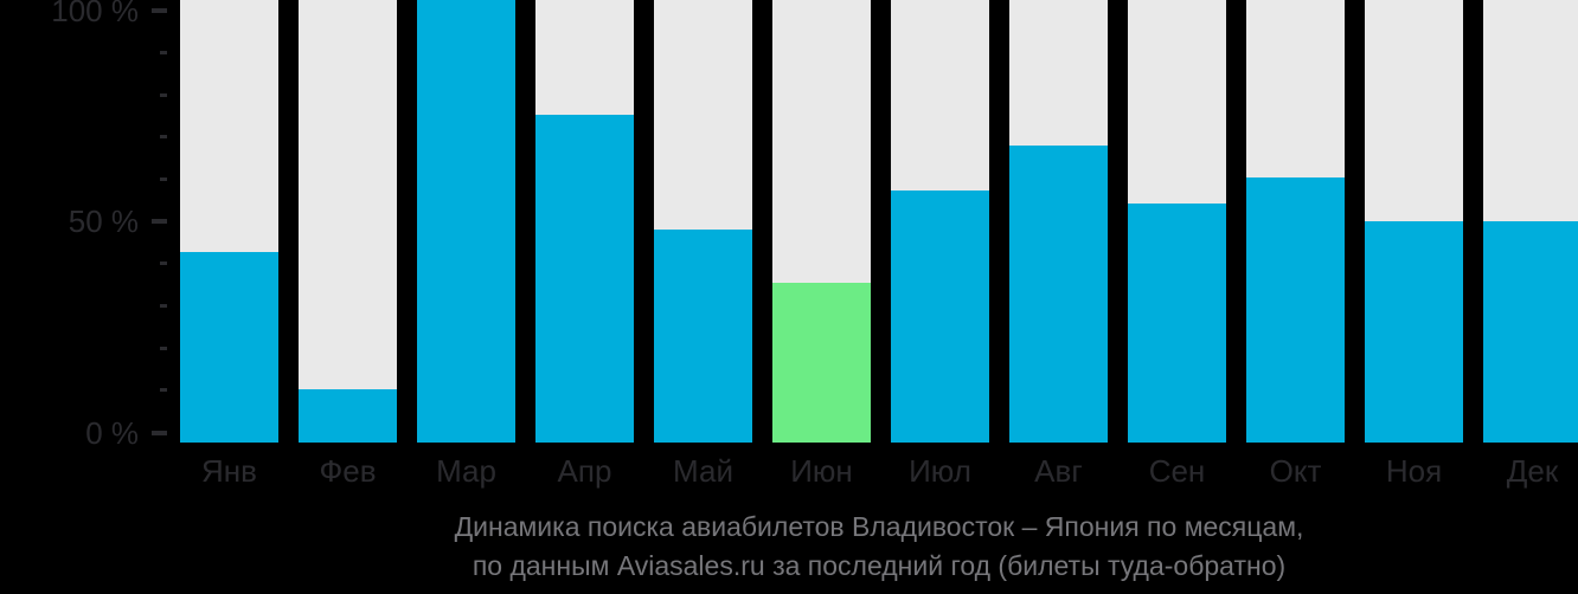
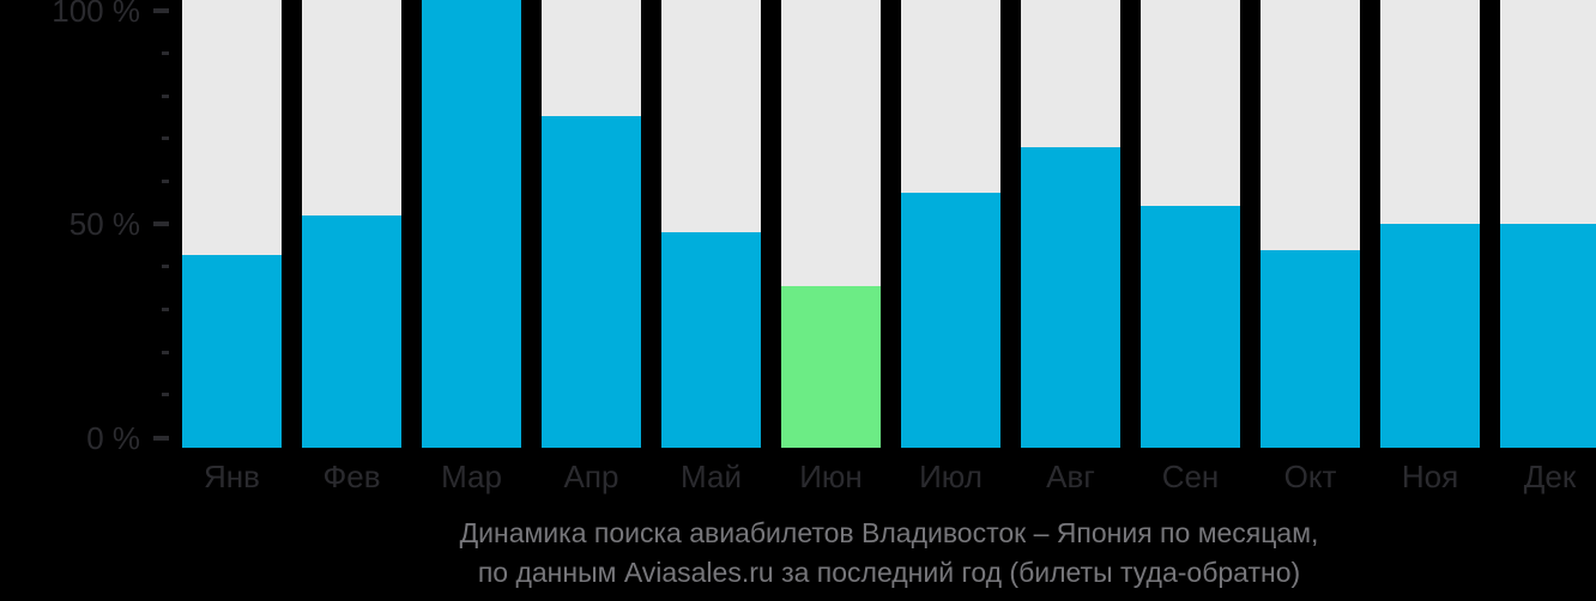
Фев: 12% -> 52%
Окт: 60% -> 44%
